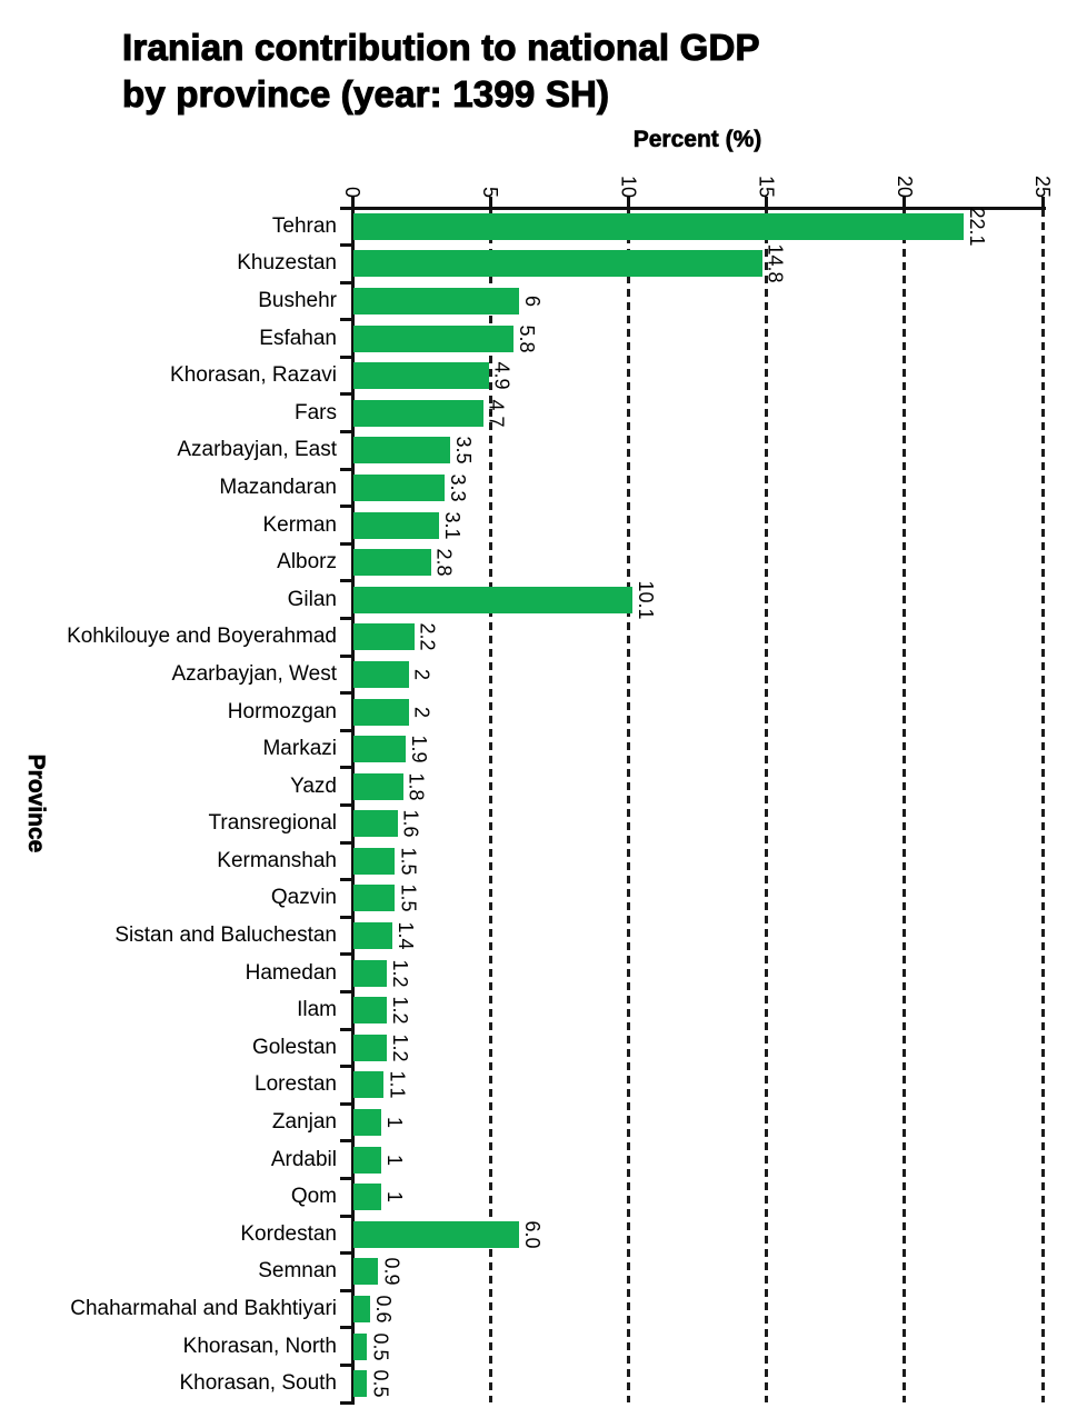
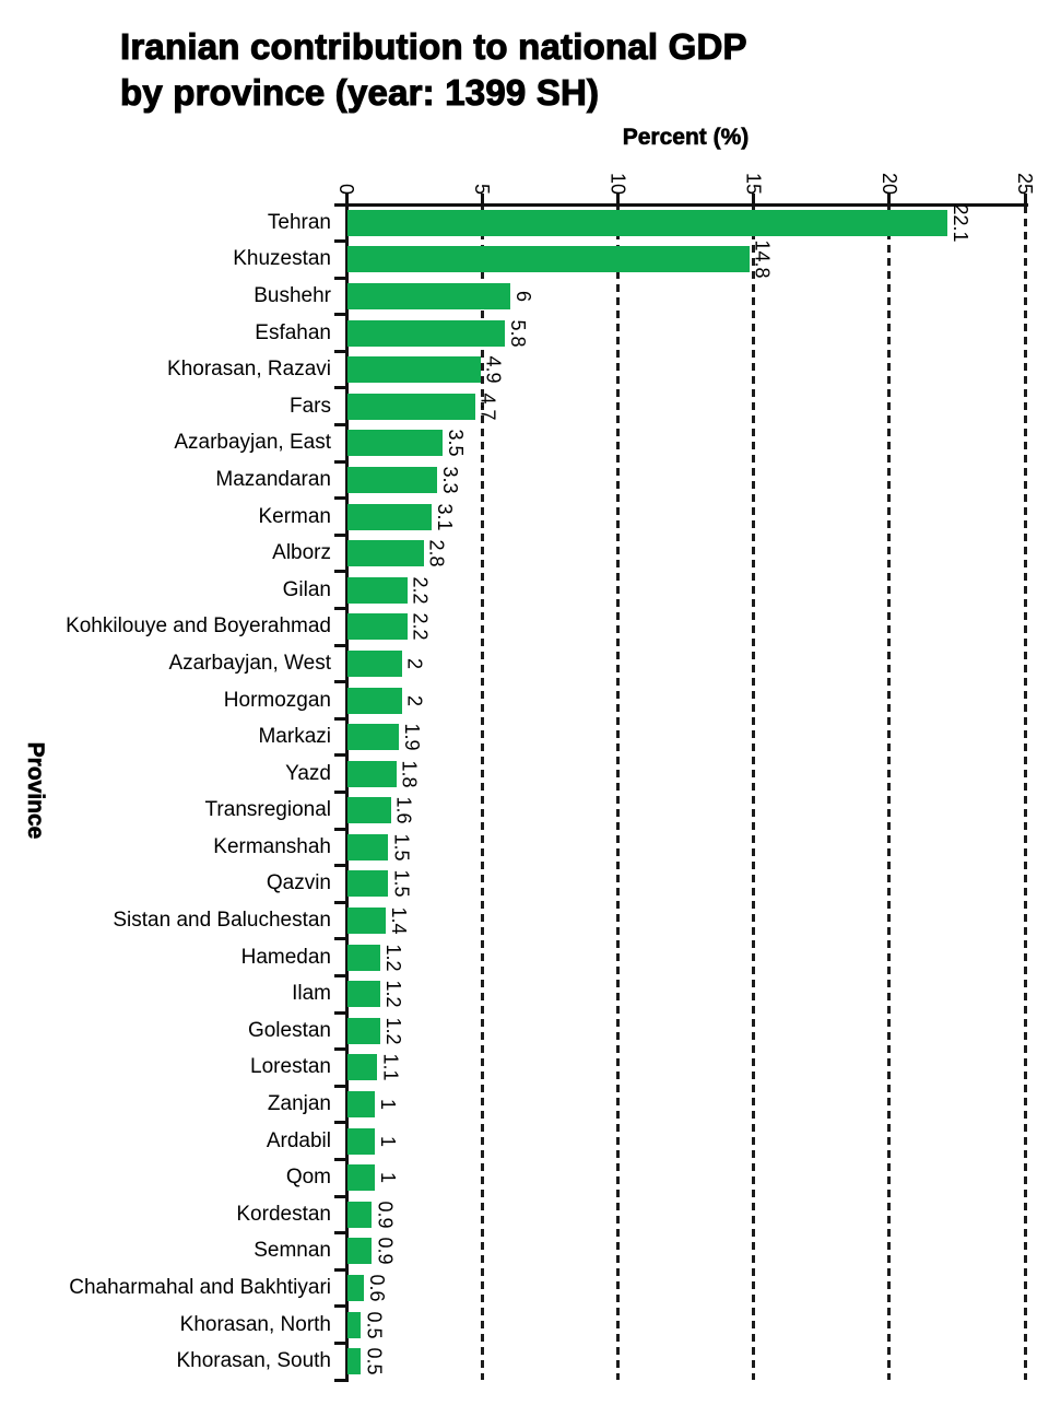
Gilan: 10.1 -> 2.2
Kordestan: 6.0 -> 0.9
